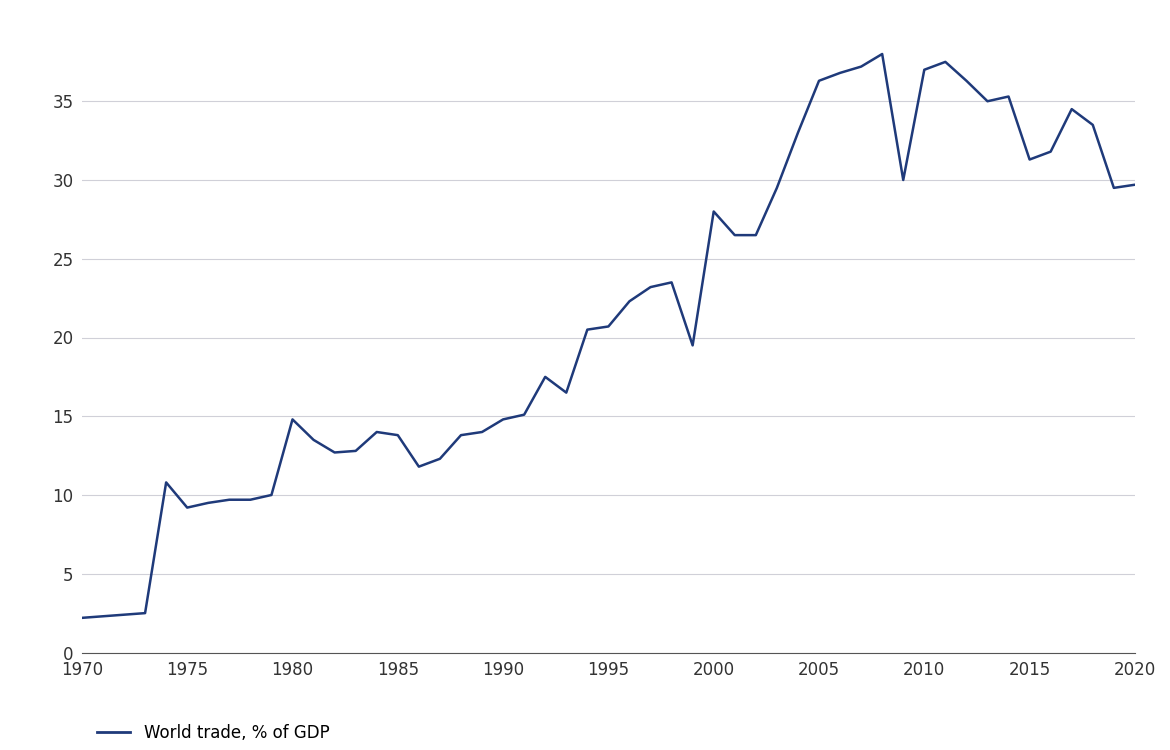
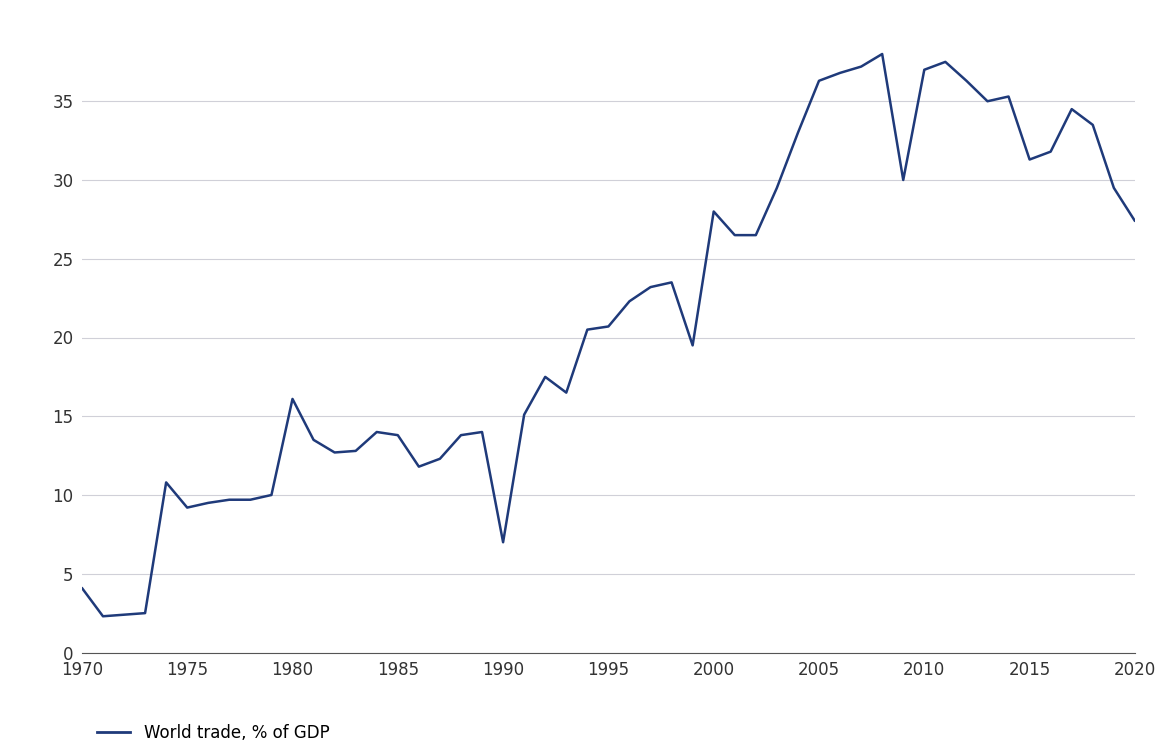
1970: 2.2 -> 4.1
1980: 14.8 -> 16.1
1990: 14.8 -> 7.0
2020: 29.7 -> 27.4
